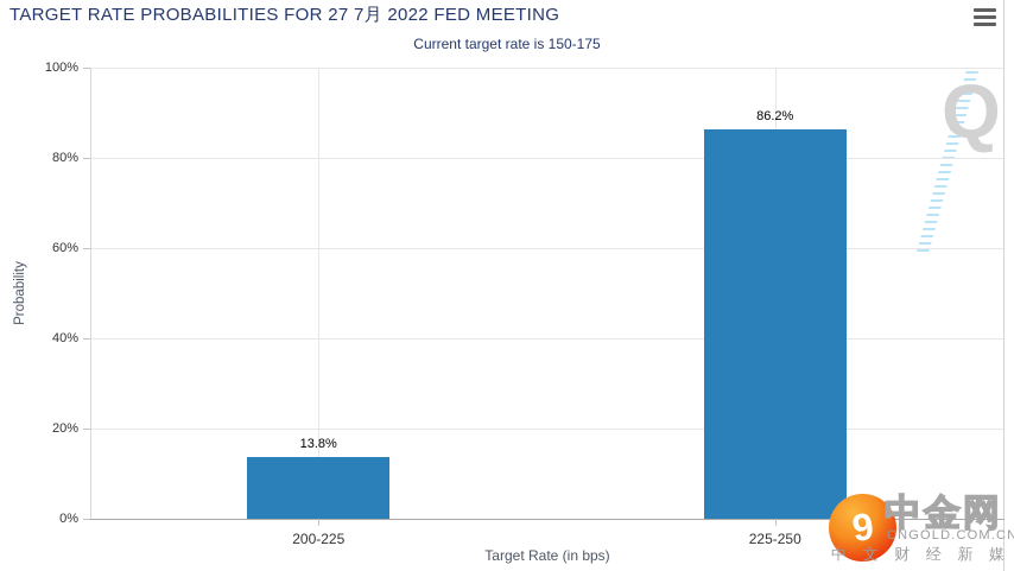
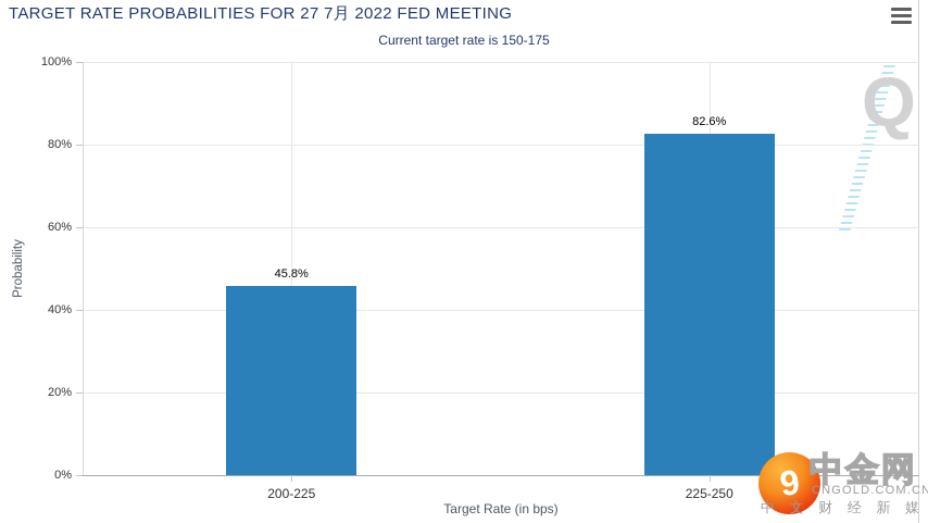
200-225: 13.8% -> 45.8%
225-250: 86.2% -> 82.6%
